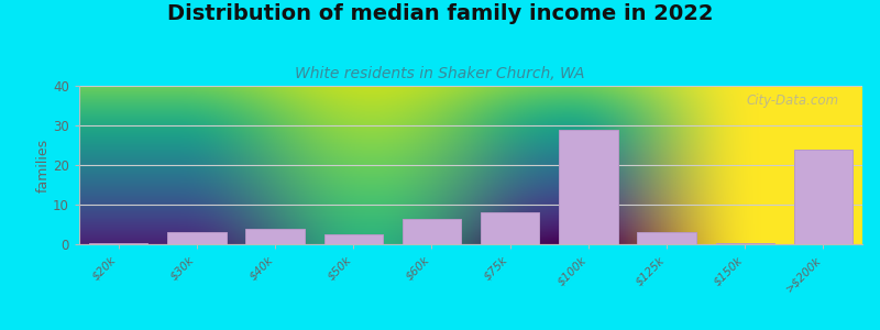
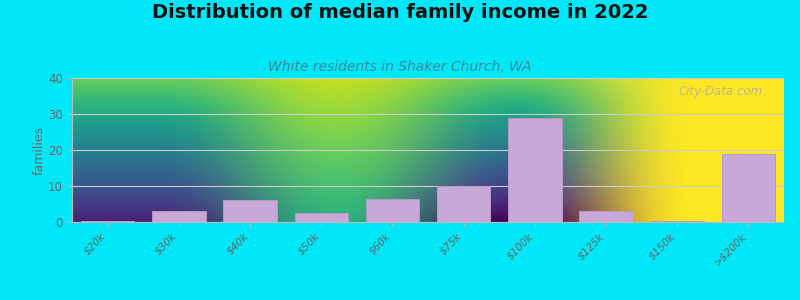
$40k: 4.0 -> 6.0
$75k: 8.0 -> 10.0
>$200k: 24.0 -> 19.0
